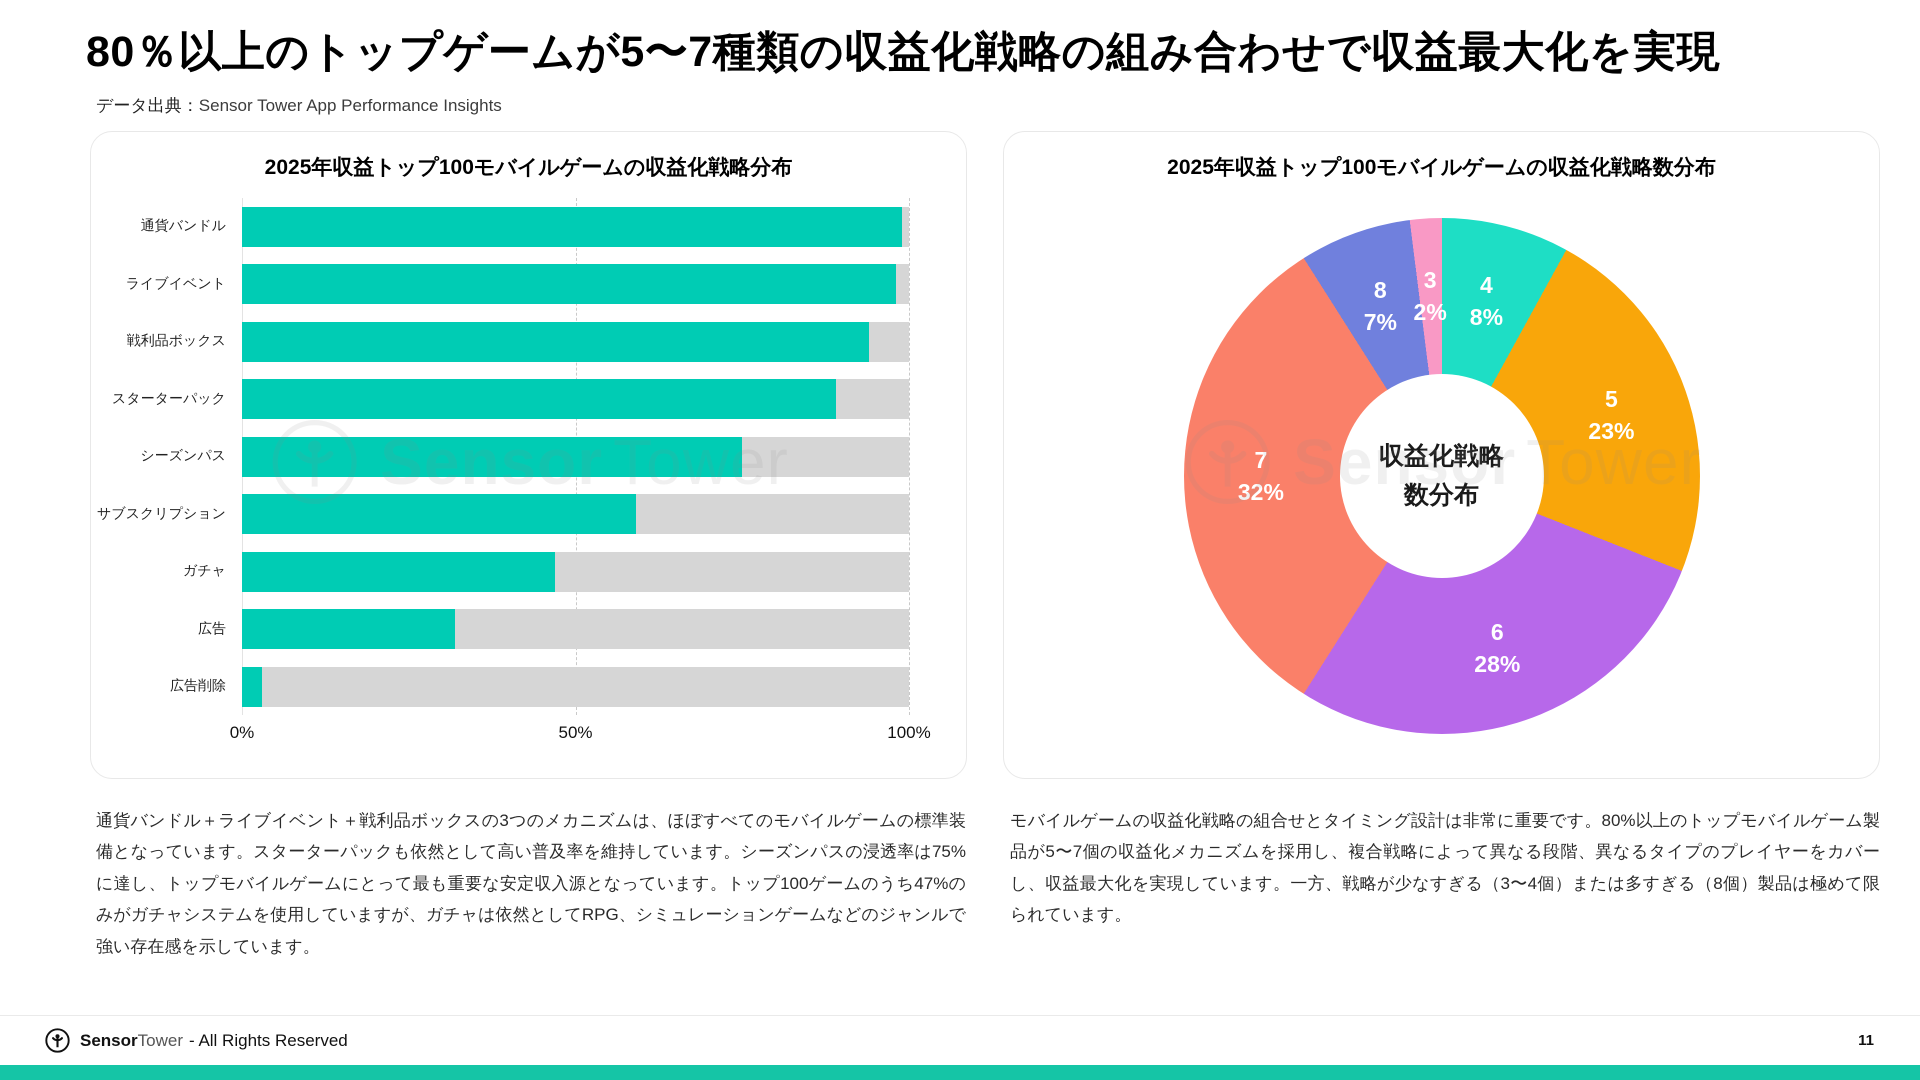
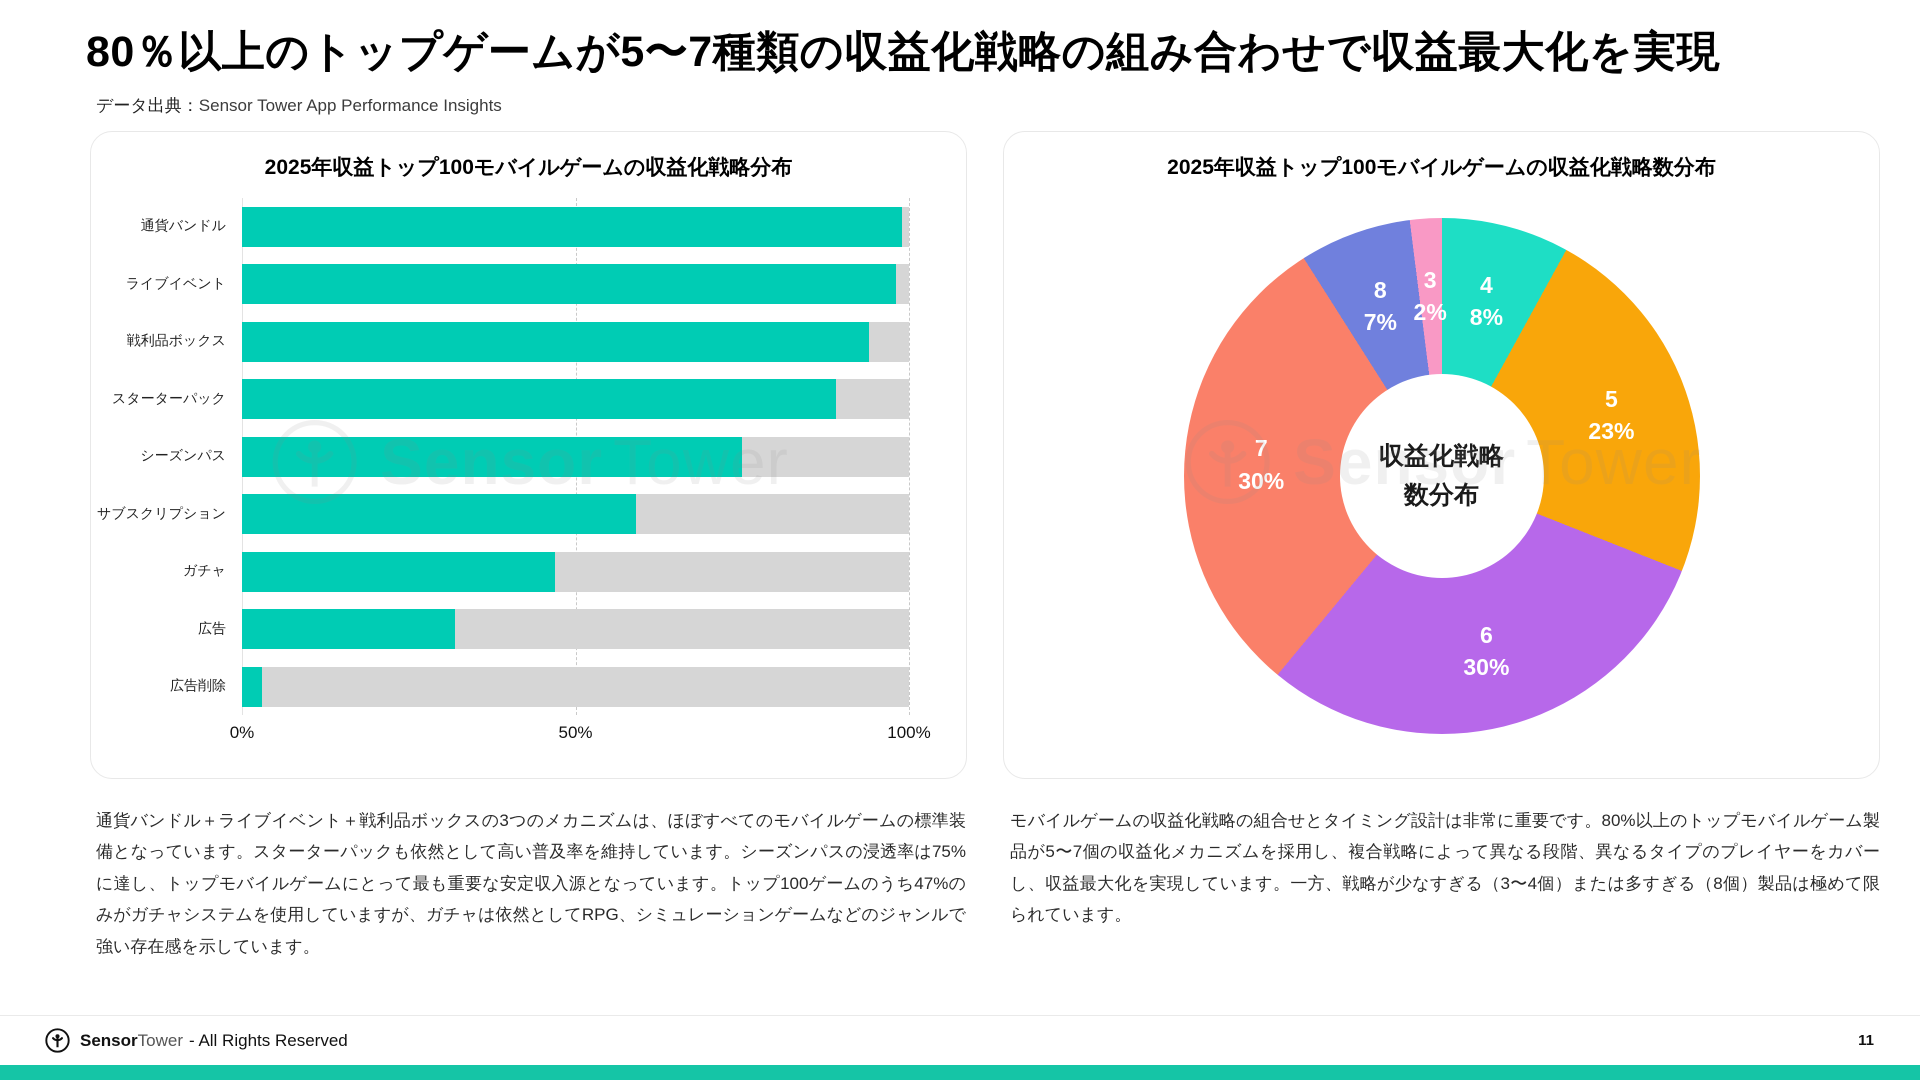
2025年収益トップ100モバイルゲームの収益化戦略数分布/6: 28% -> 30%
2025年収益トップ100モバイルゲームの収益化戦略数分布/7: 32% -> 30%
